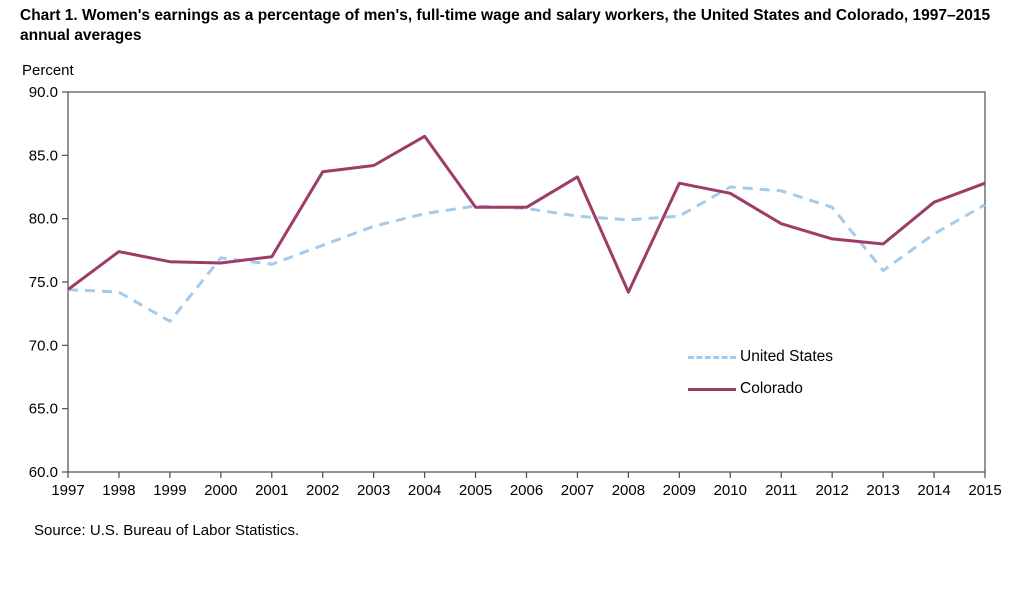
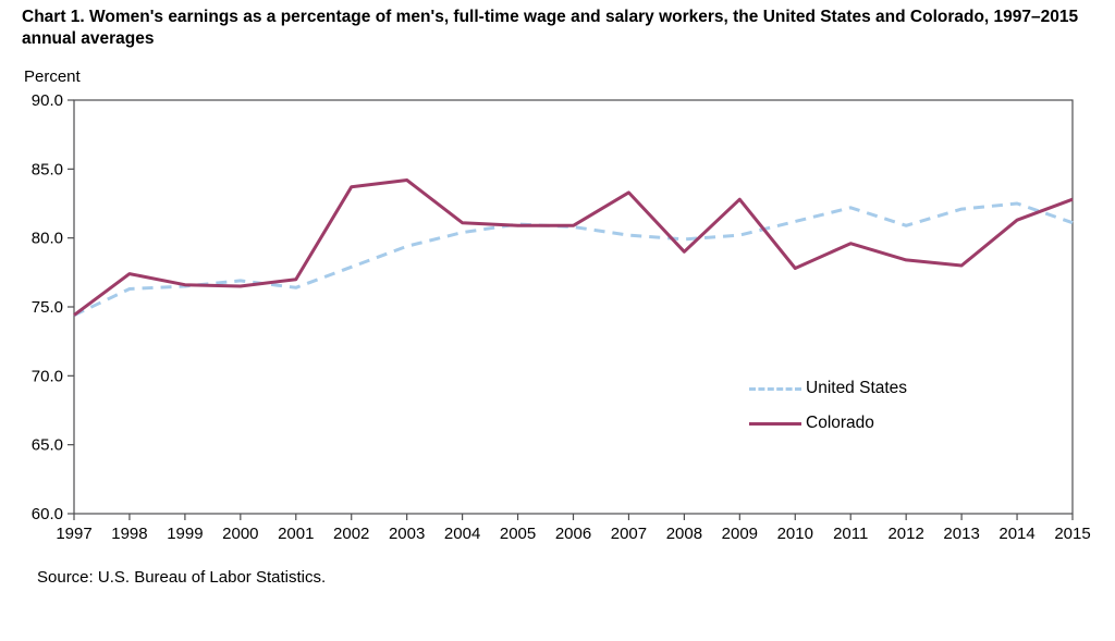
United States/1998: 74.2 -> 76.3
United States/1999: 71.9 -> 76.5
Colorado/2004: 86.5 -> 81.1
Colorado/2008: 74.2 -> 79.0
United States/2010: 82.5 -> 81.2
Colorado/2010: 82.0 -> 77.8
United States/2013: 75.9 -> 82.1
United States/2014: 78.8 -> 82.5
